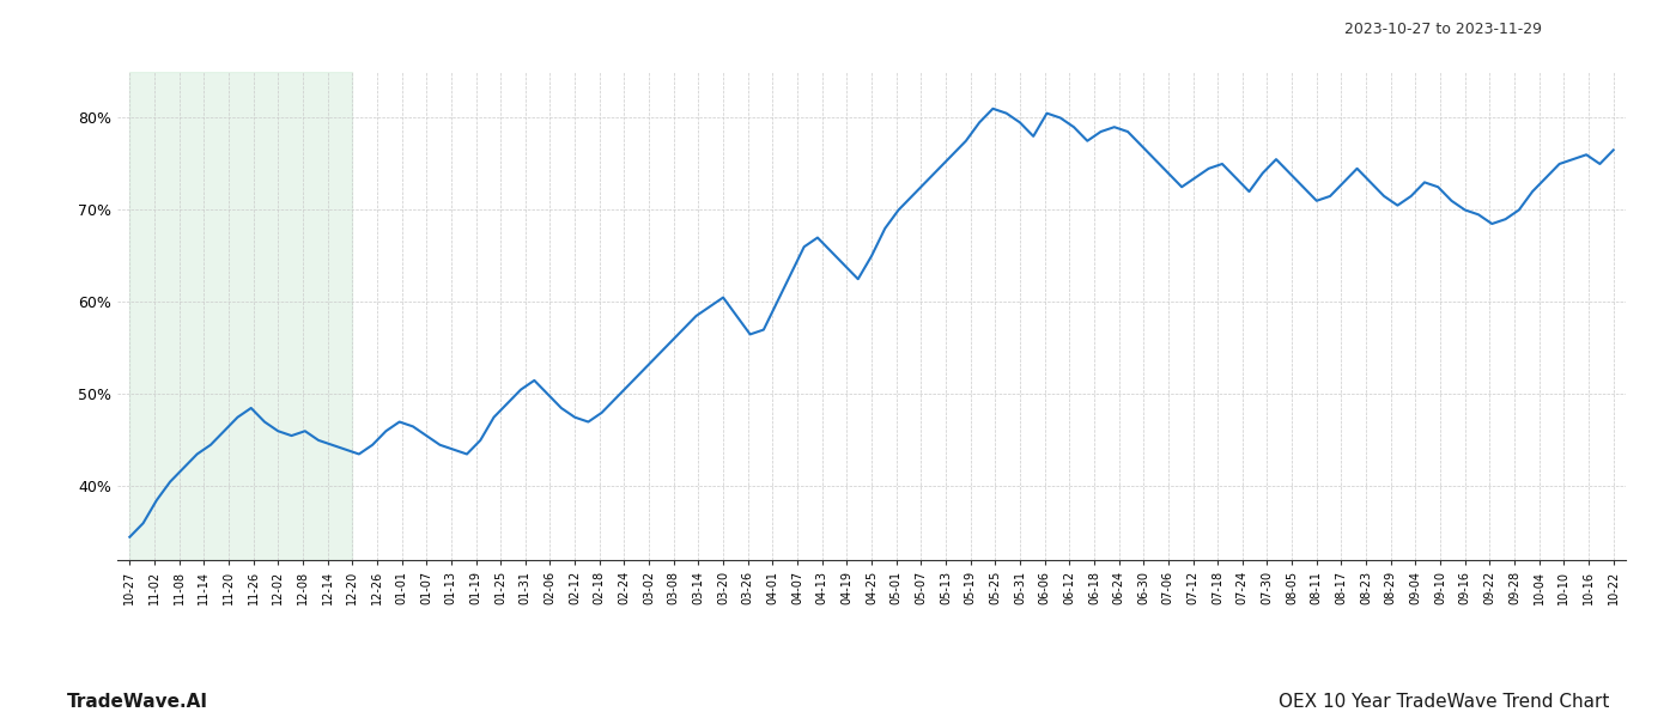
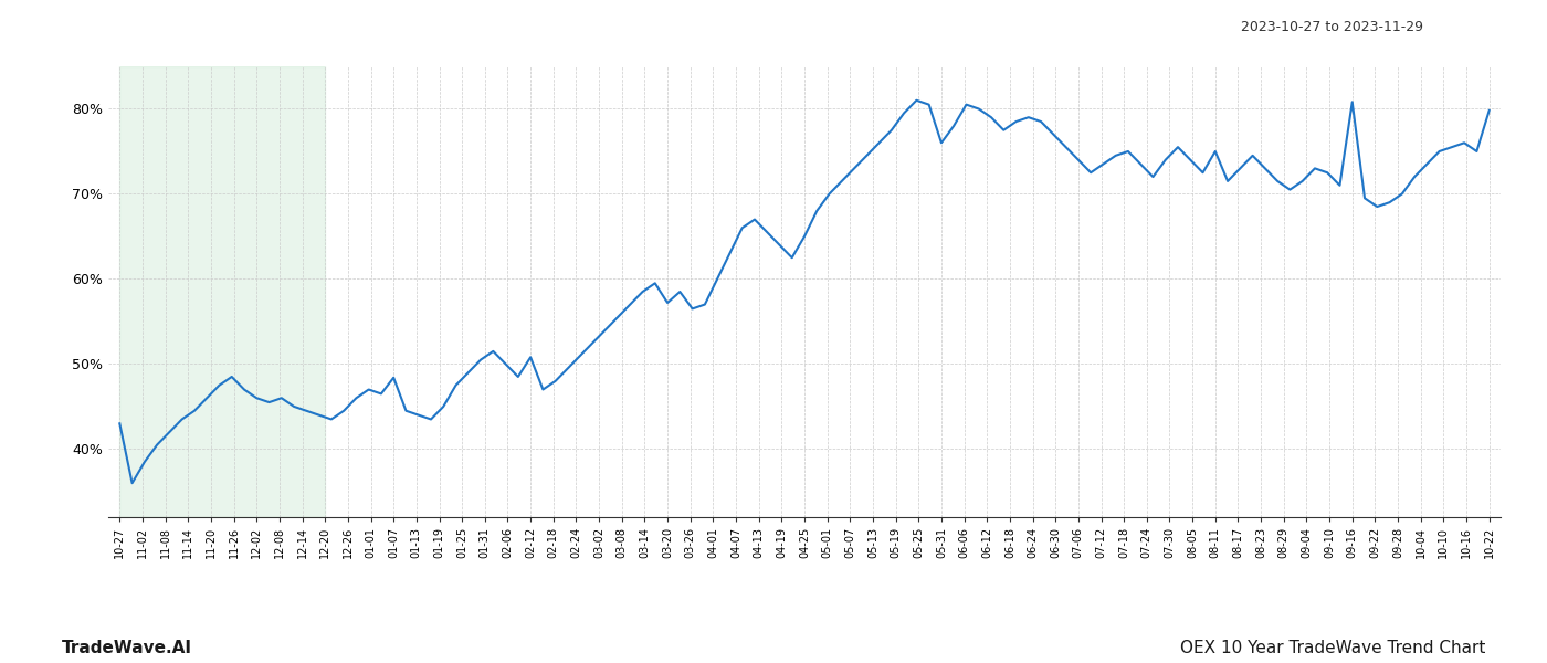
10-27: 34.5% -> 43.0%
01-07: 45.5% -> 48.4%
02-12: 47.5% -> 50.8%
03-20: 60.5% -> 57.2%
05-31: 79.5% -> 76.0%
08-11: 71.0% -> 75.0%
09-16: 70.0% -> 80.8%
10-22: 76.5% -> 79.8%
